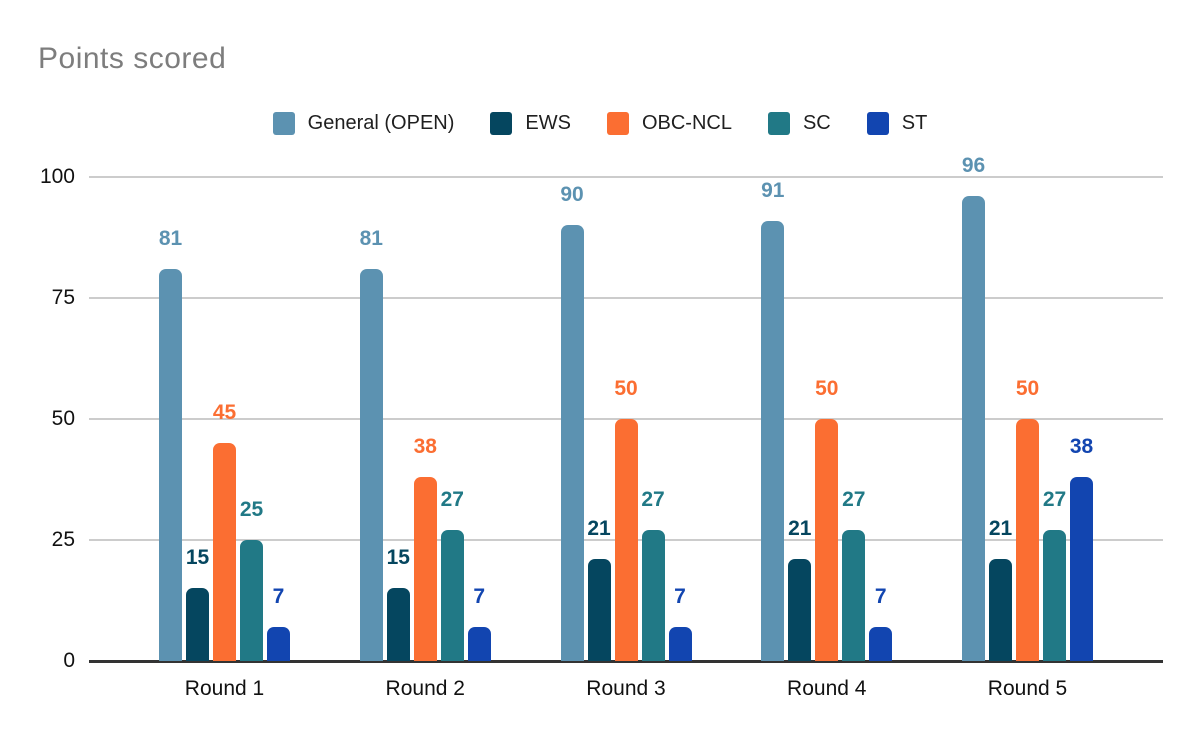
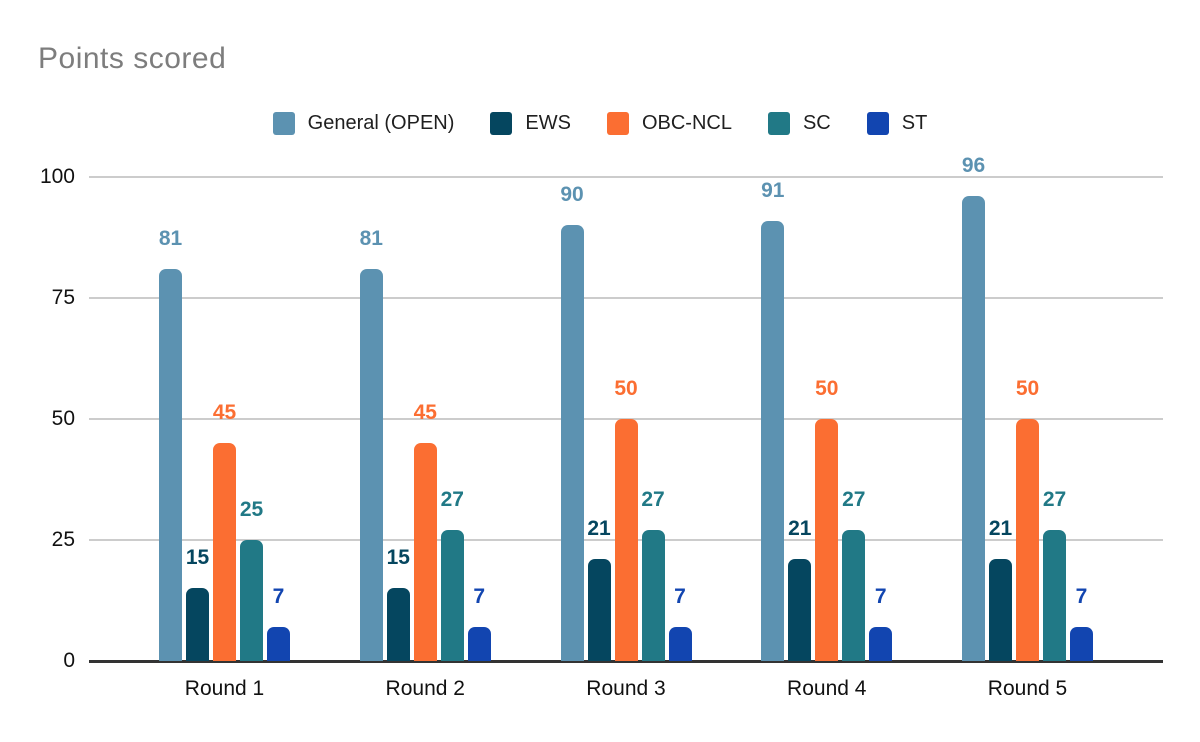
OBC-NCL/Round 2: 38 -> 45
ST/Round 5: 38 -> 7
